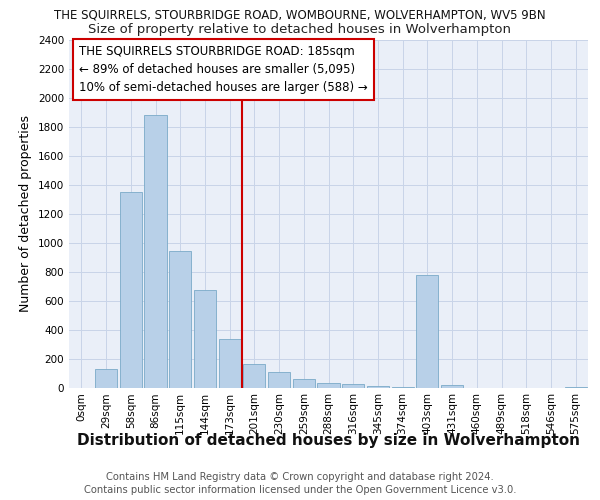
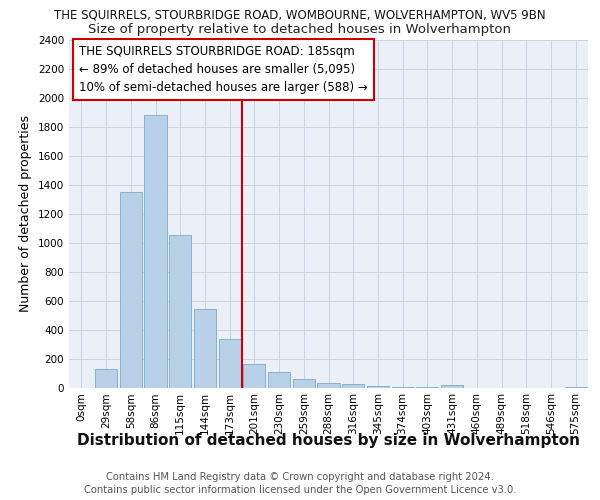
115sqm: 940 -> 1050
144sqm: 670 -> 540
403sqm: 780 -> 0
